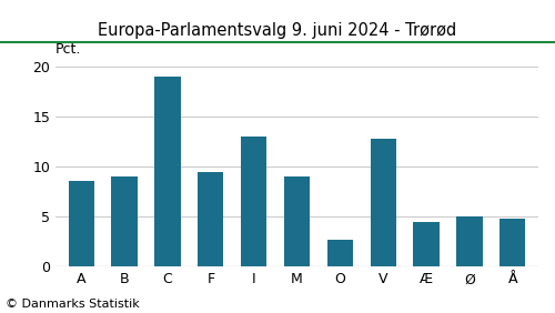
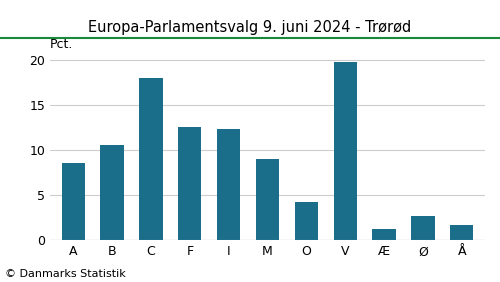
B: 9.0 -> 10.5
C: 19.0 -> 18.0
F: 9.4 -> 12.5
I: 13.0 -> 12.3
O: 2.6 -> 4.2
V: 12.8 -> 19.7
Æ: 4.4 -> 1.2
Ø: 5.0 -> 2.6
Å: 4.8 -> 1.6
